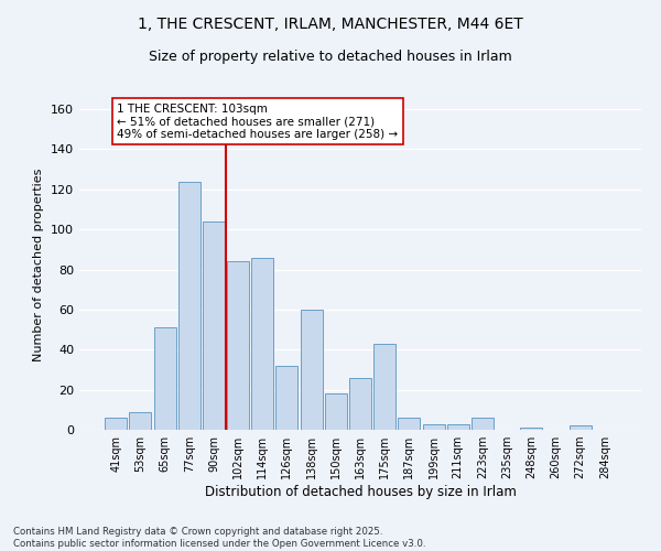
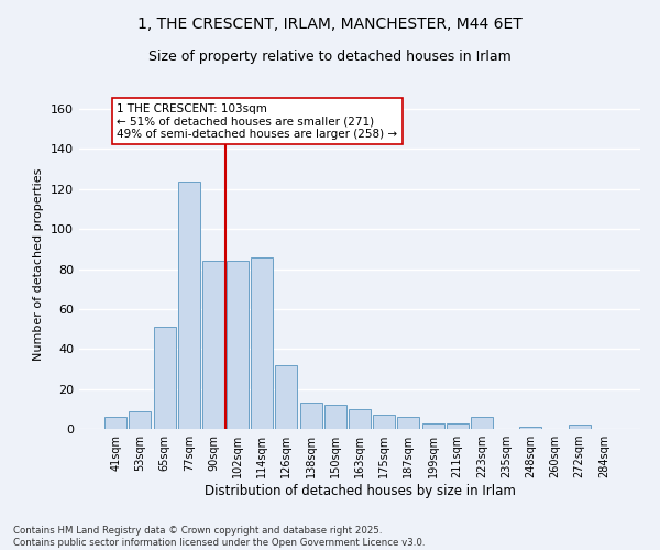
90sqm: 104 -> 84
138sqm: 60 -> 13
150sqm: 18 -> 12
163sqm: 26 -> 10
175sqm: 43 -> 7
